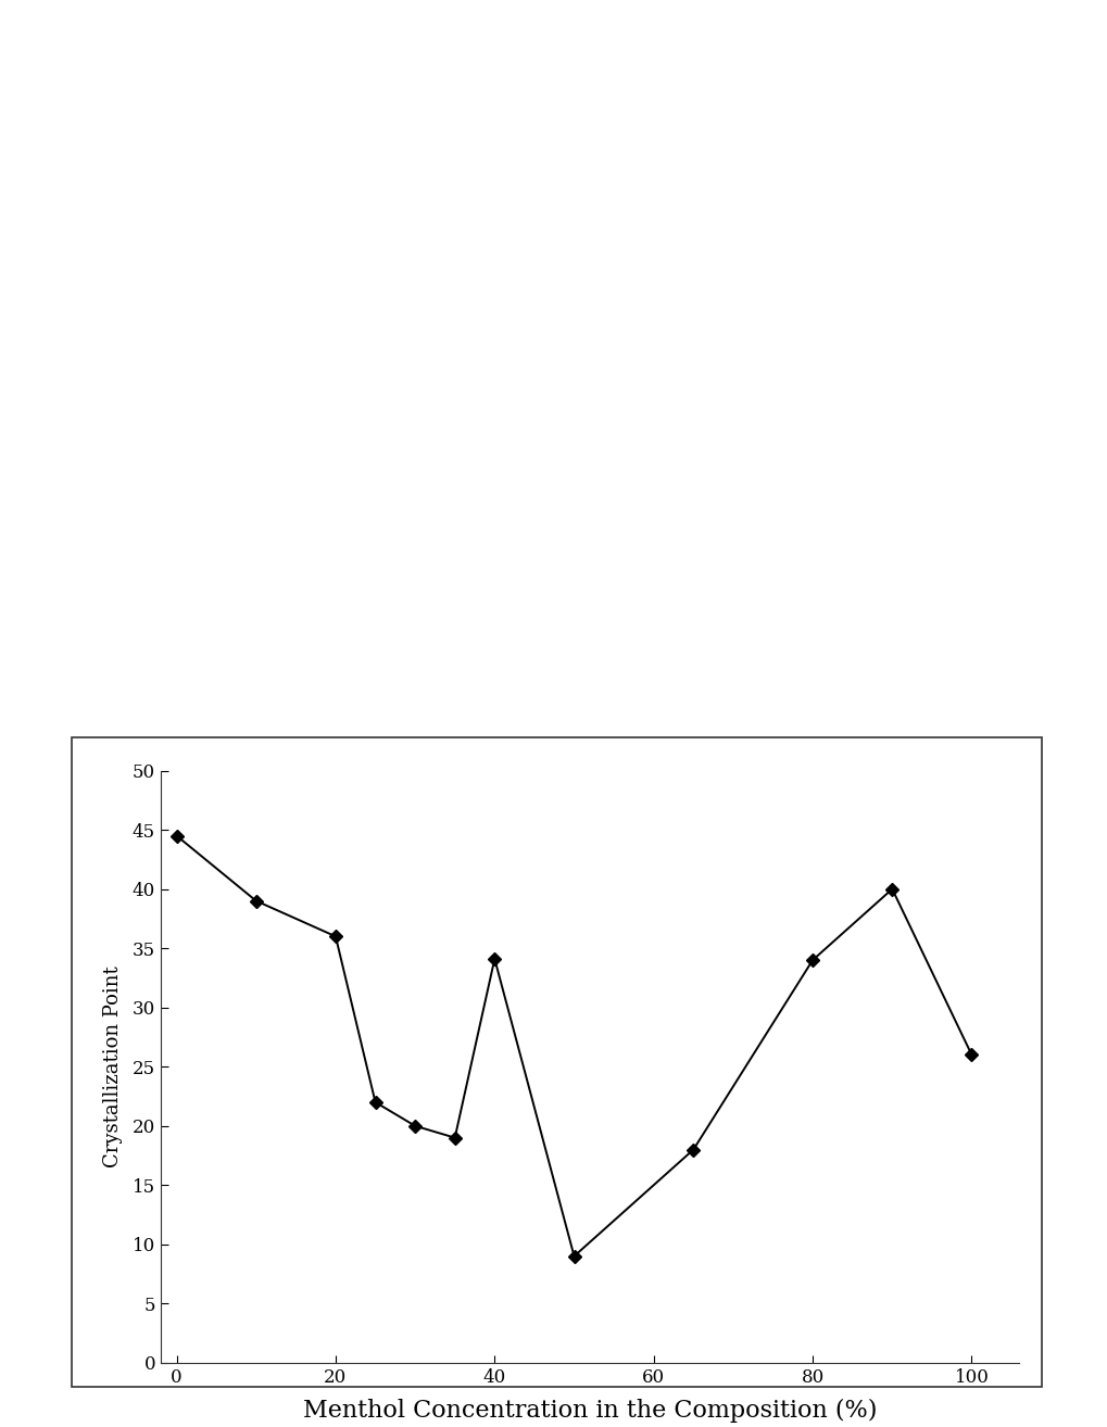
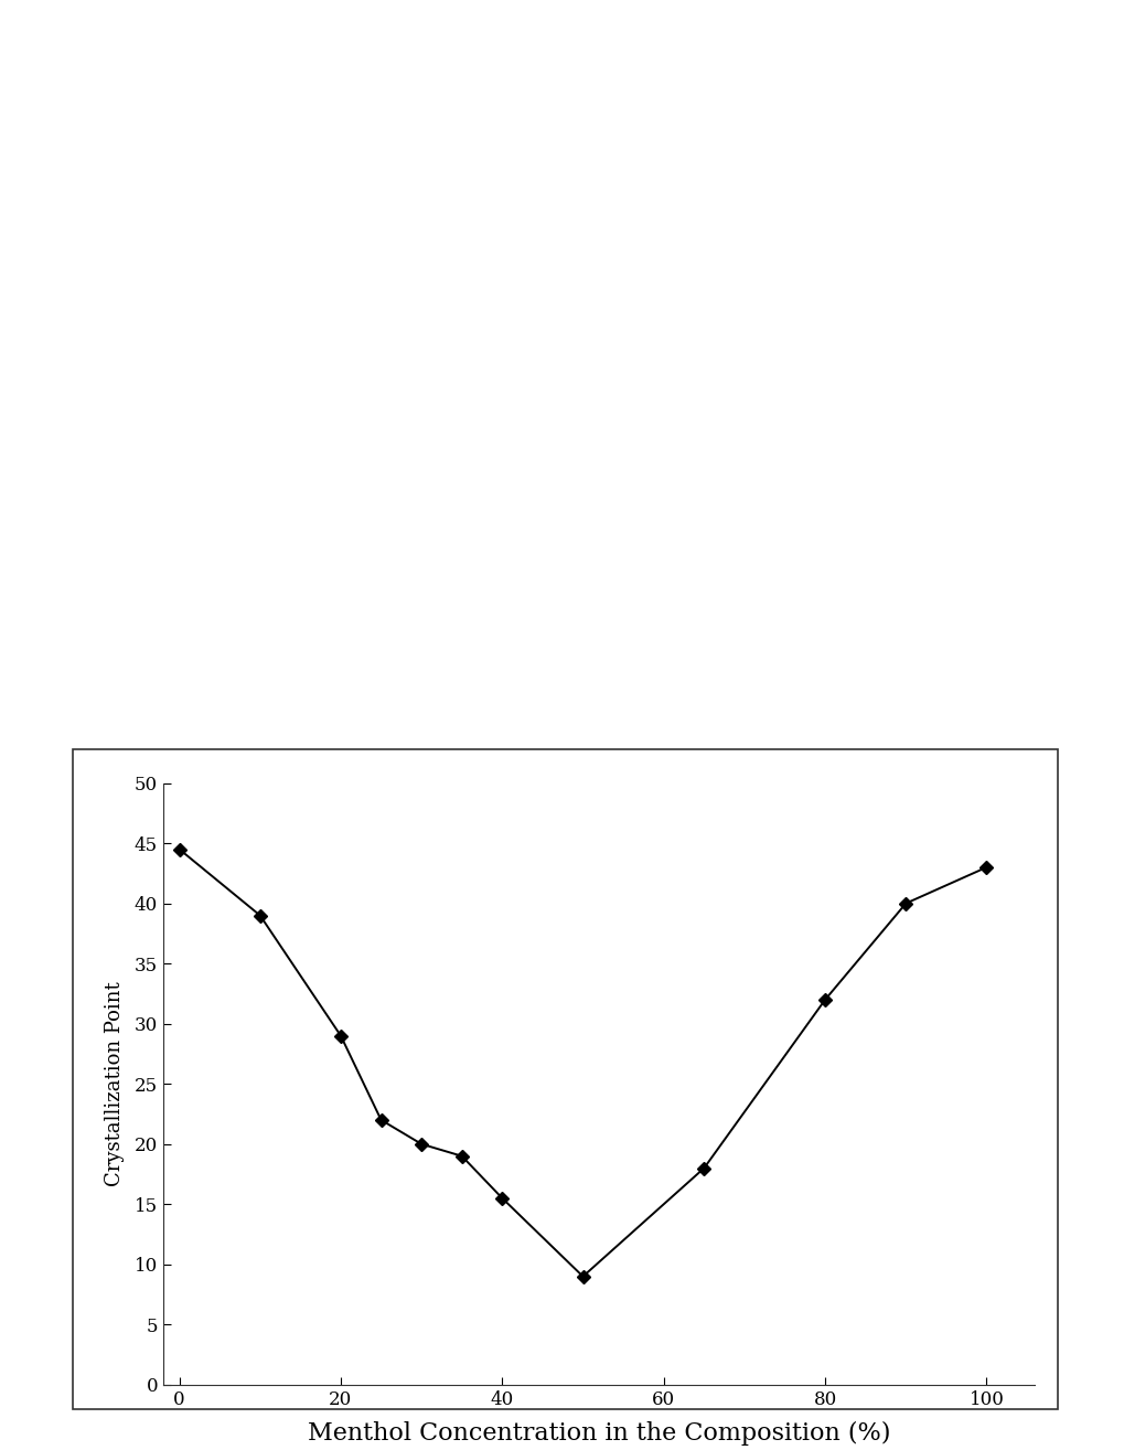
20: 36.0 -> 29.0
40: 34.1 -> 15.5
80: 34.0 -> 32.0
100: 26.0 -> 43.0
